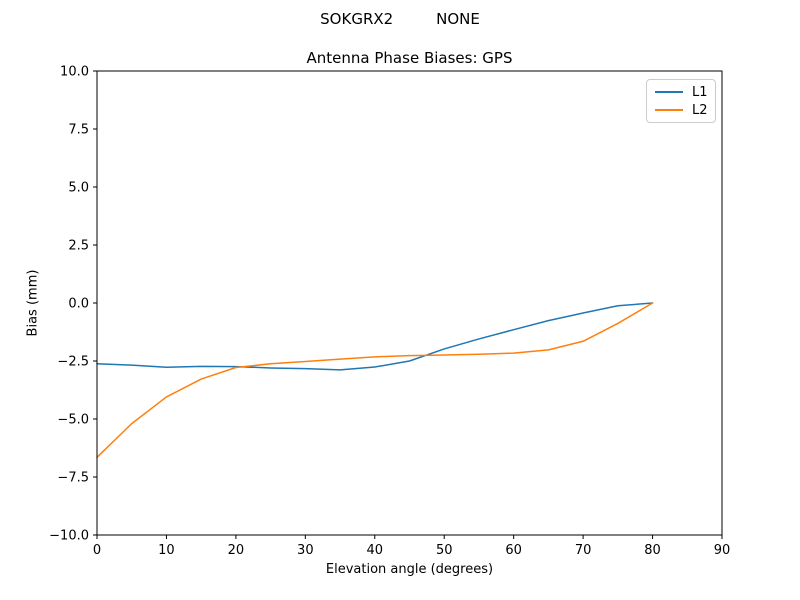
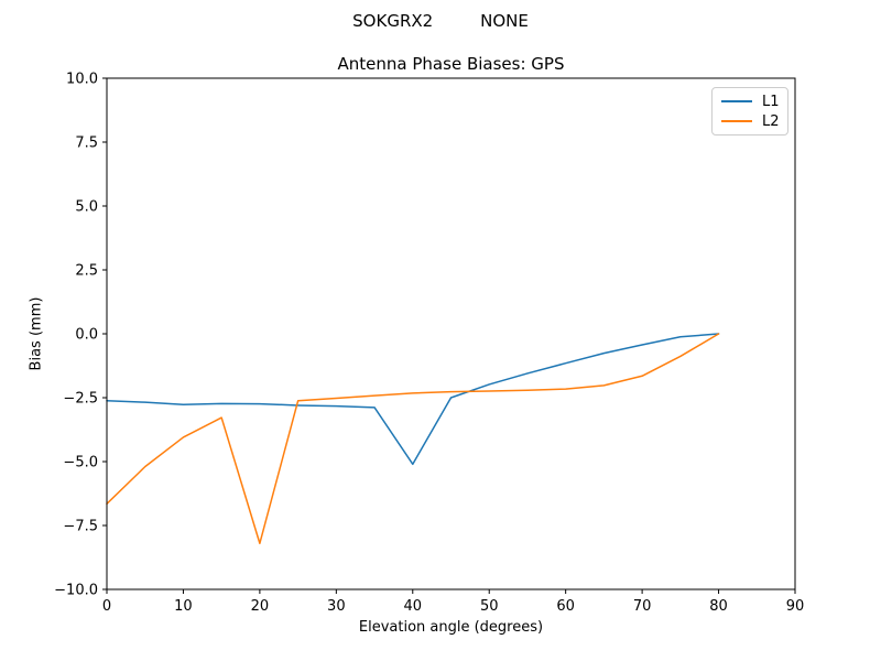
L2/20: -2.8 -> -8.2
L1/40: -2.8 -> -5.1
